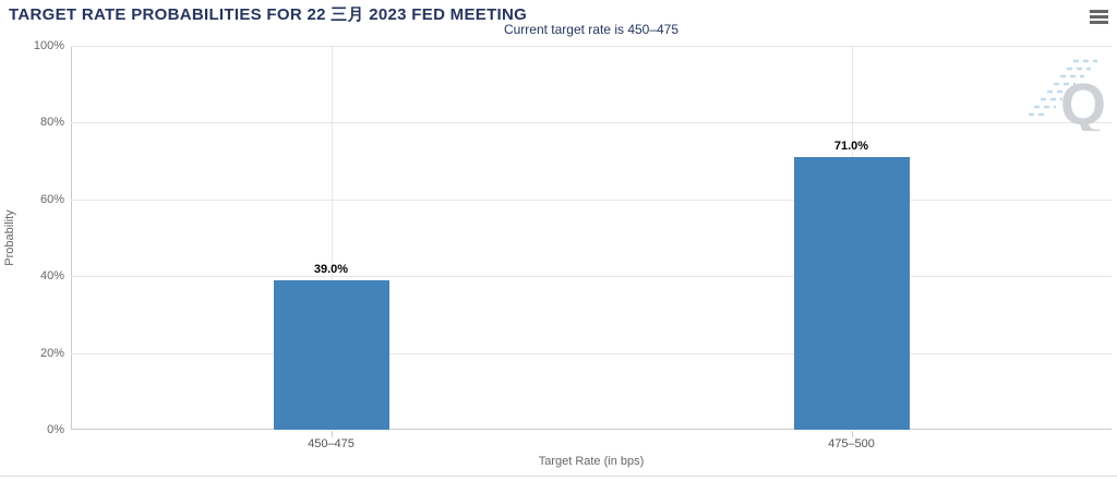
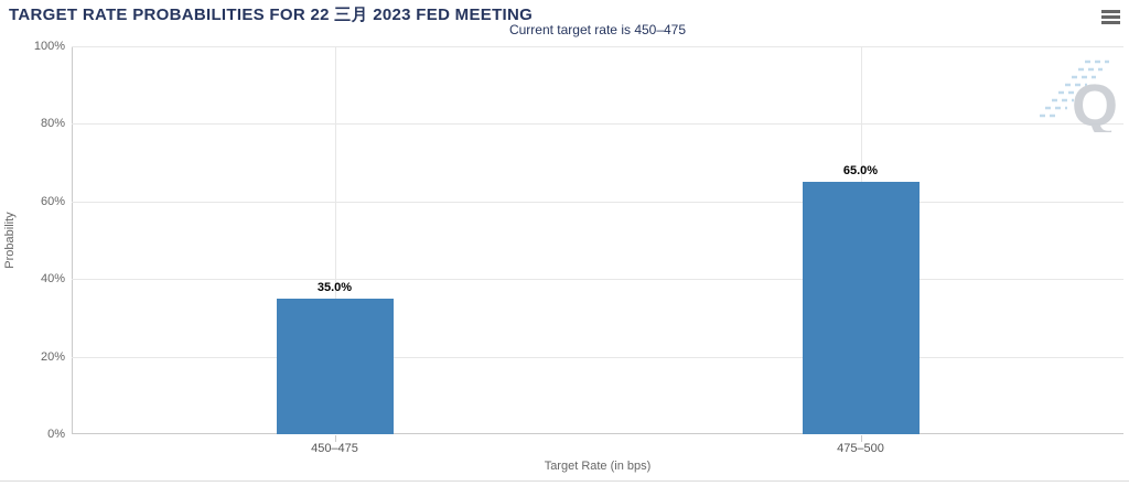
450–475: 39.0% -> 35.0%
475–500: 71.0% -> 65.0%
